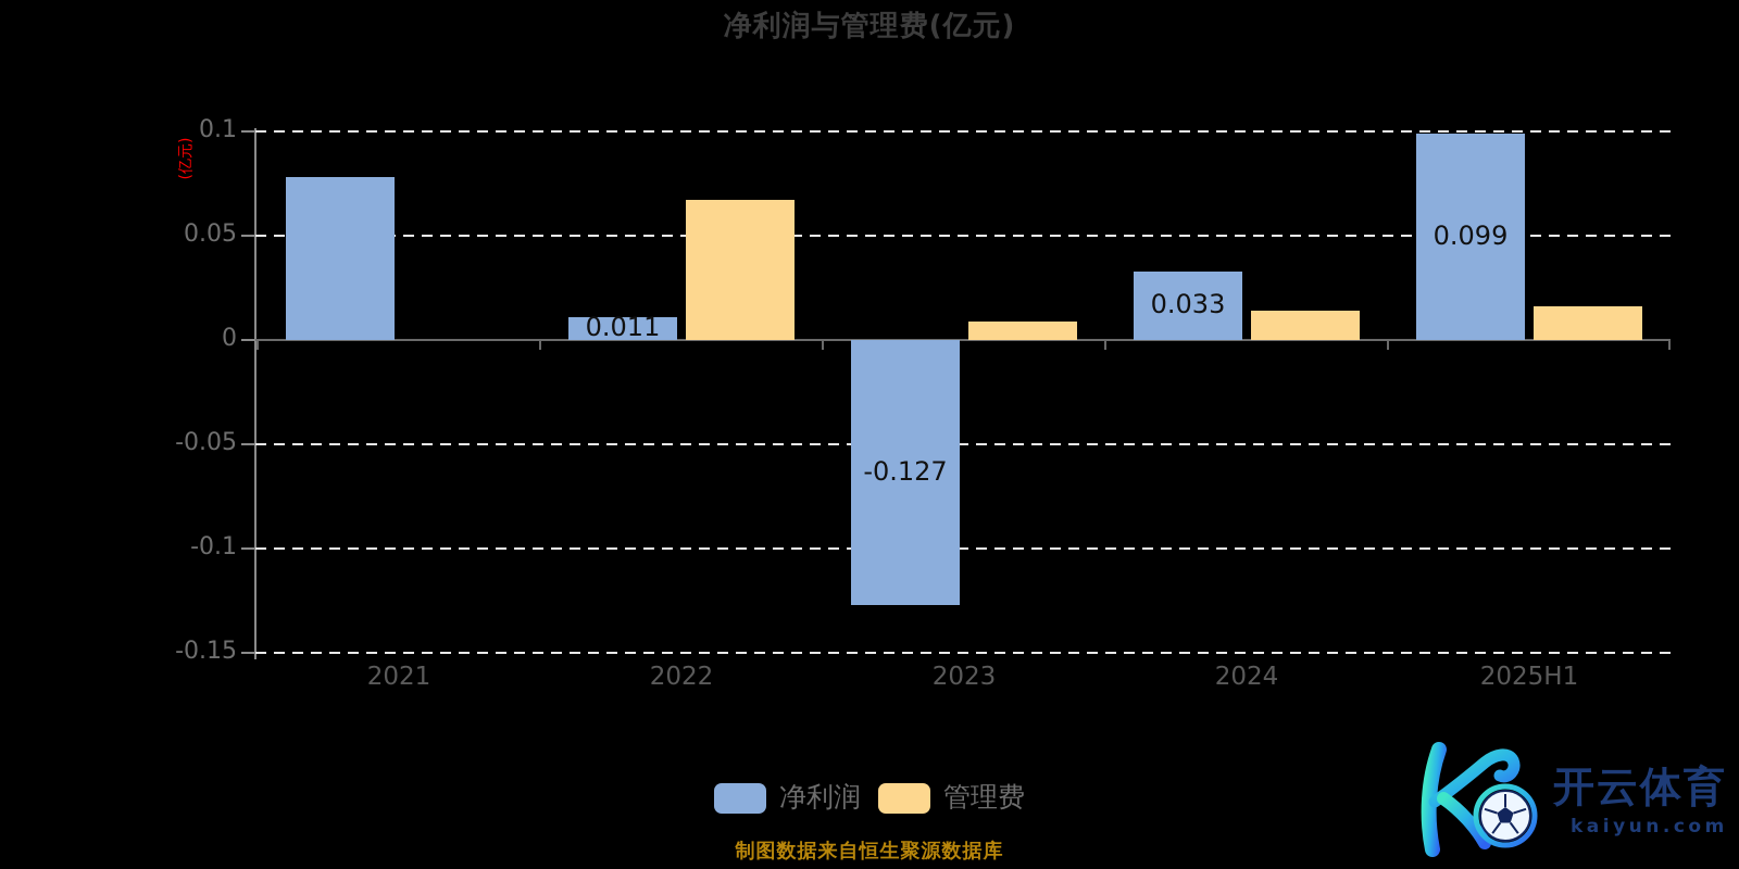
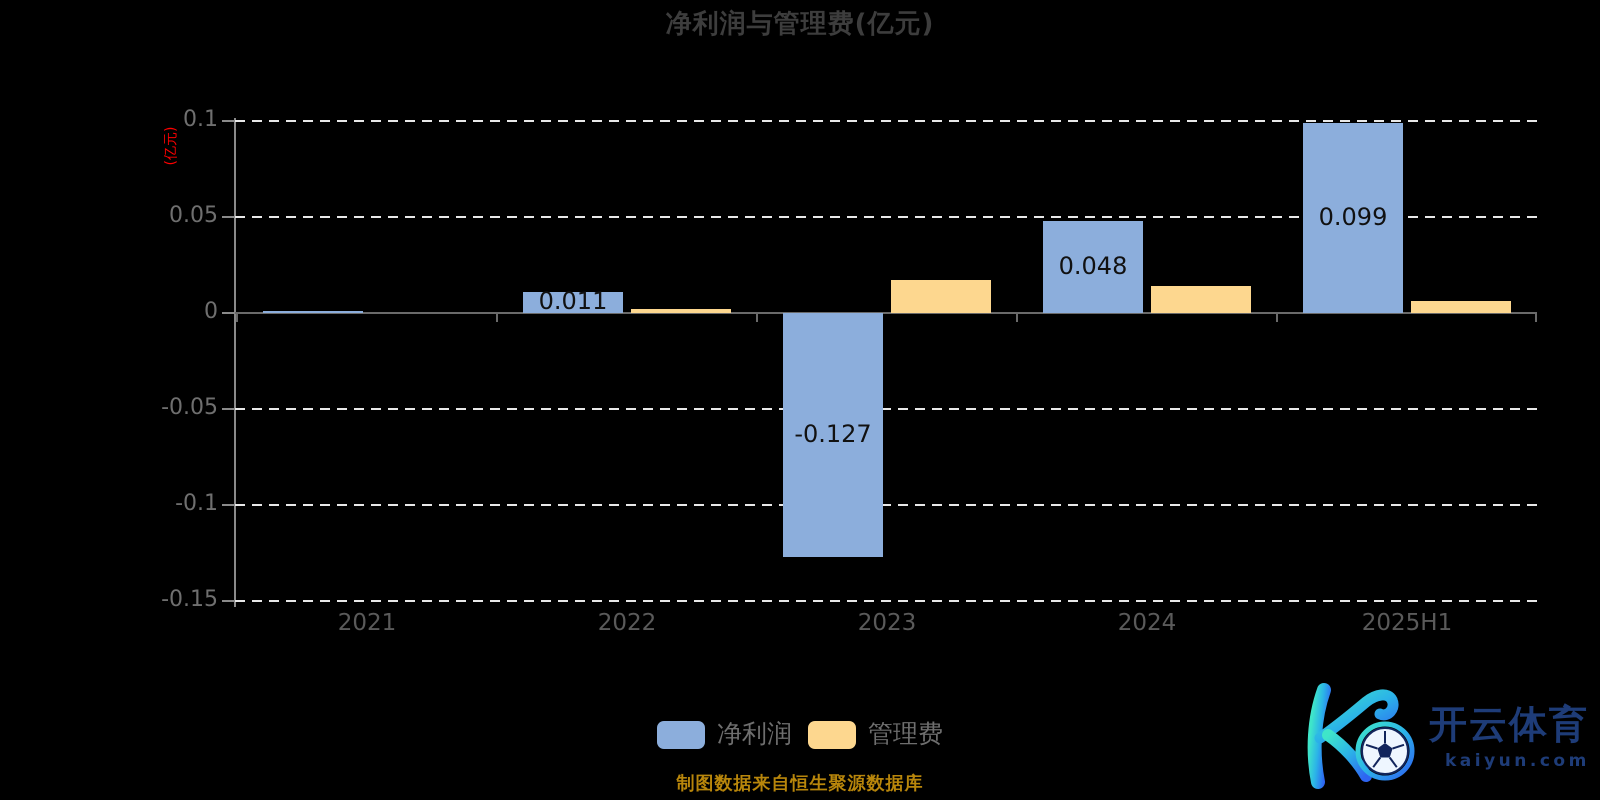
净利润/2021: 0.078 -> 0.001
管理费/2022: 0.067 -> 0.002
管理费/2023: 0.009 -> 0.017
净利润/2024: 0.033 -> 0.048
管理费/2025H1: 0.016 -> 0.006
